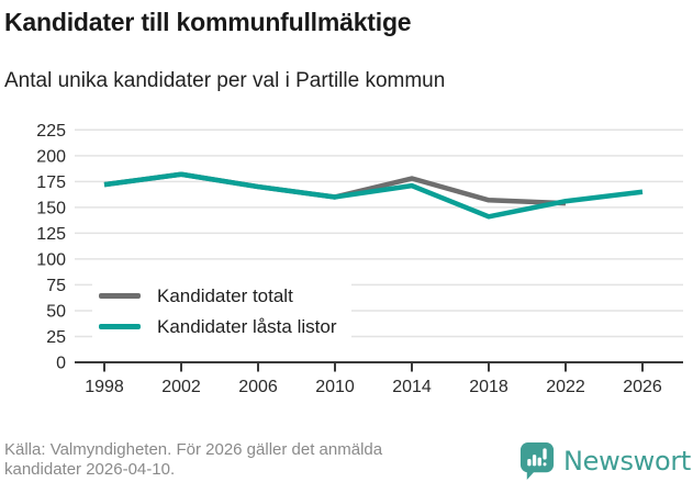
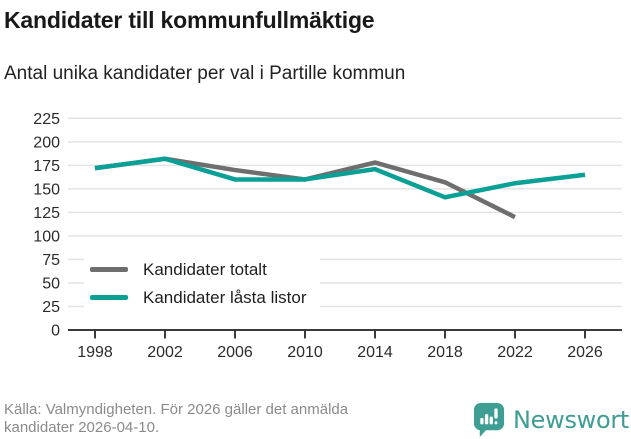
Kandidater låsta listor/2006: 170 -> 160
Kandidater totalt/2022: 150 -> 120
